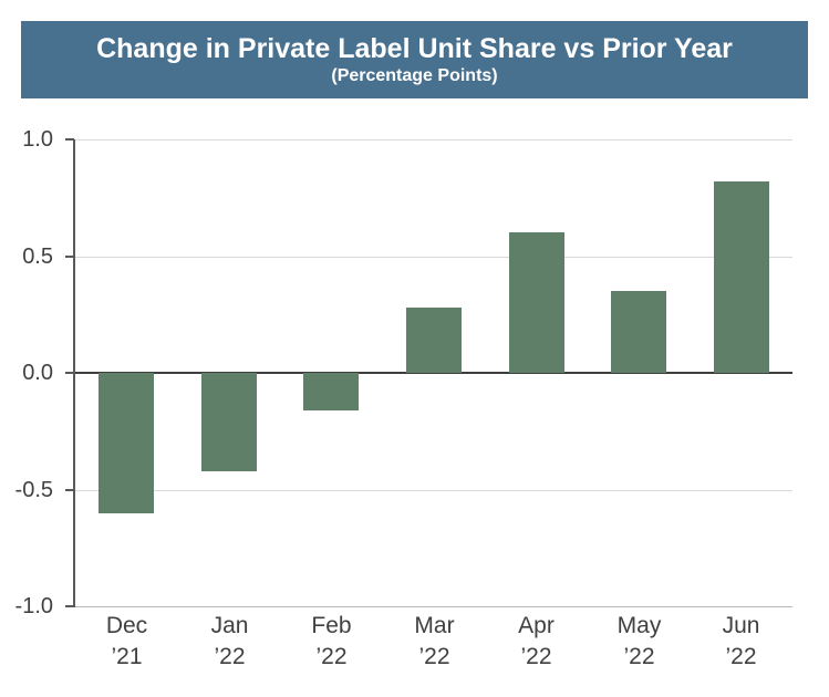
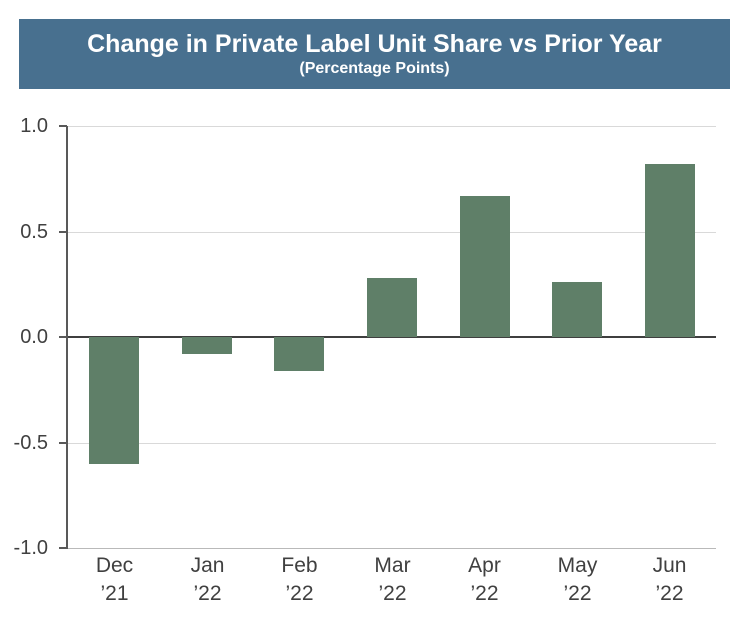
Jan ’22: -0.42 -> -0.08
Apr ’22: 0.60 -> 0.67
May ’22: 0.35 -> 0.26
